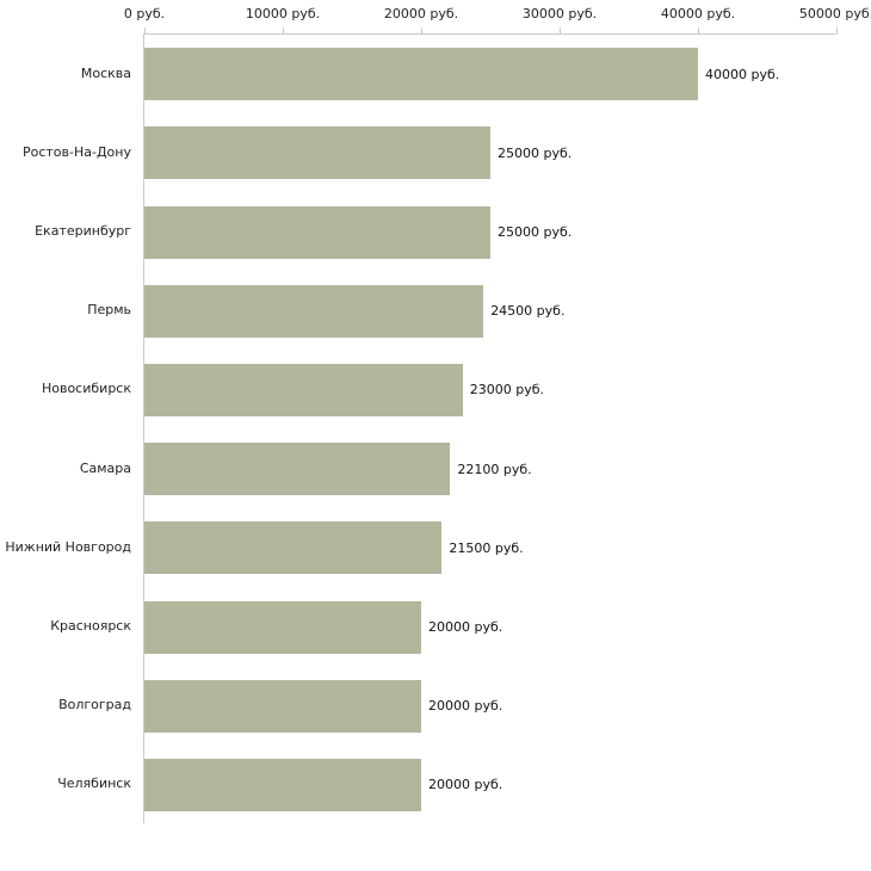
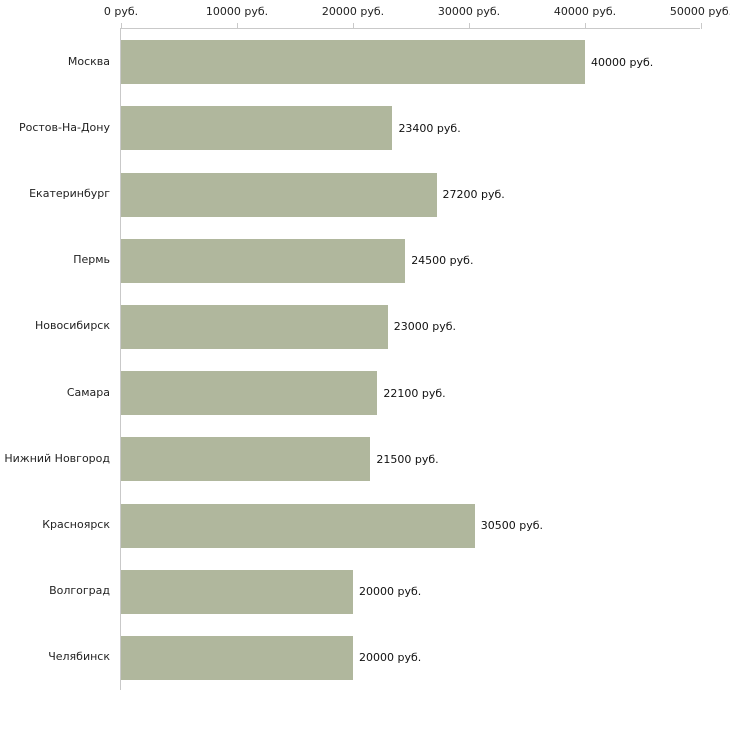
Ростов-На-Дону: 25000 -> 23400
Екатеринбург: 25000 -> 27200
Красноярск: 20000 -> 30500
